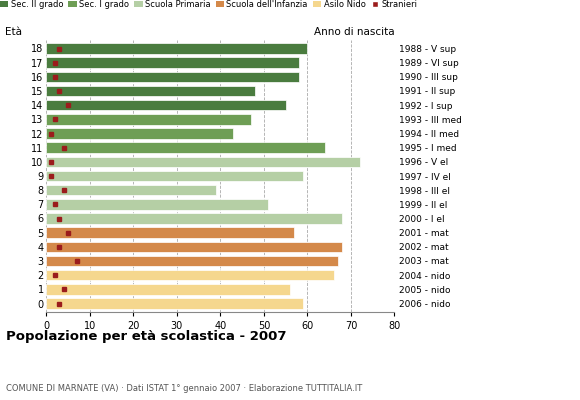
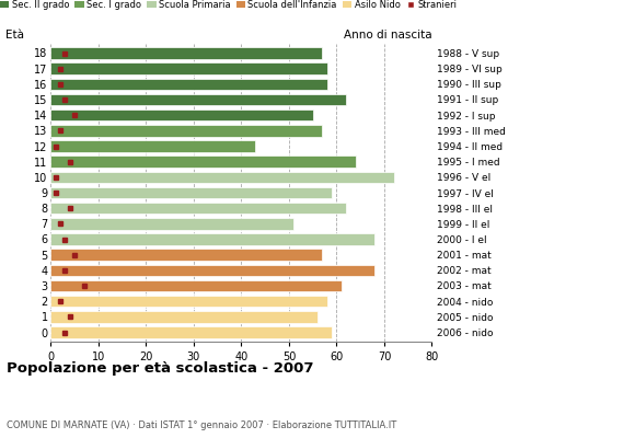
18: 60 -> 57
15: 48 -> 62
13: 47 -> 57
8: 39 -> 62
3: 67 -> 61
2: 66 -> 58
